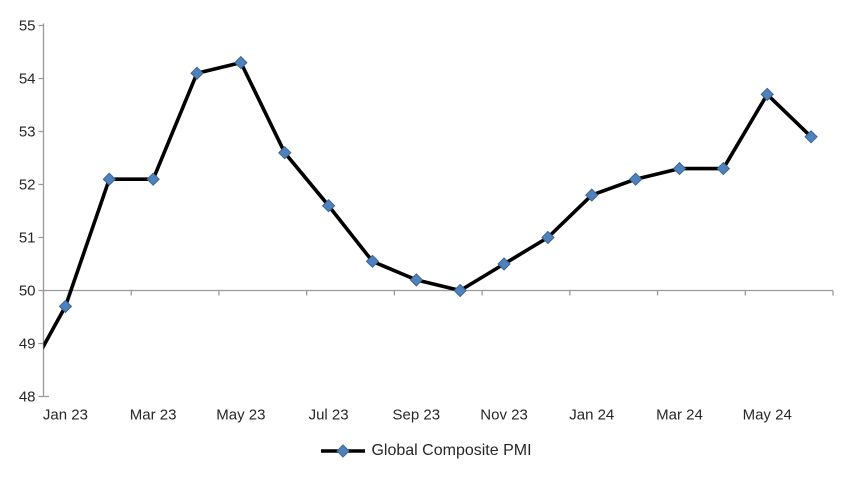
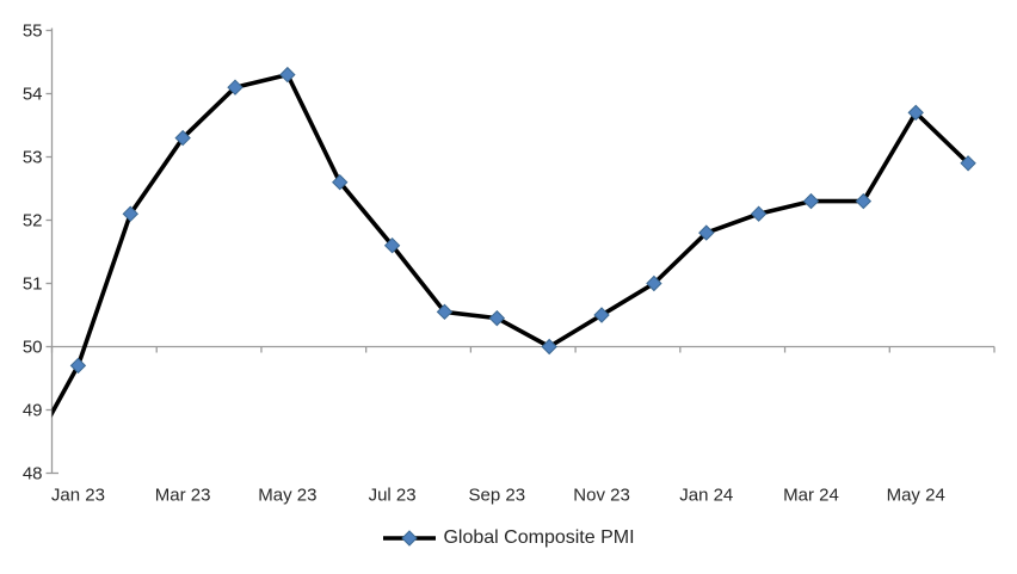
Mar 23: 52.1 -> 53.3
Sep 23: 50.2 -> 50.5
